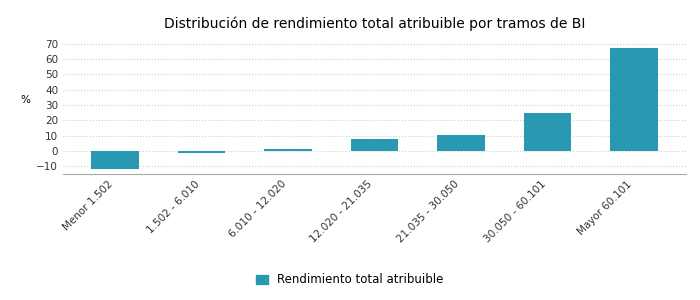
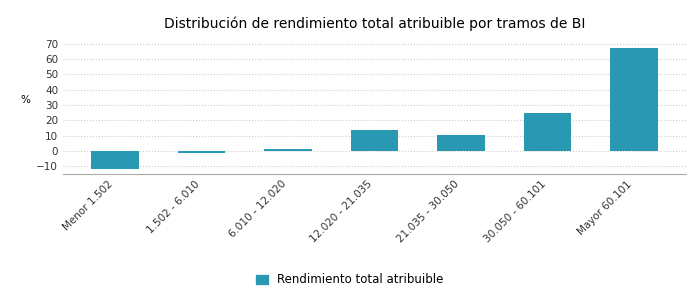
12.020 - 21.035: 8 -> 14
